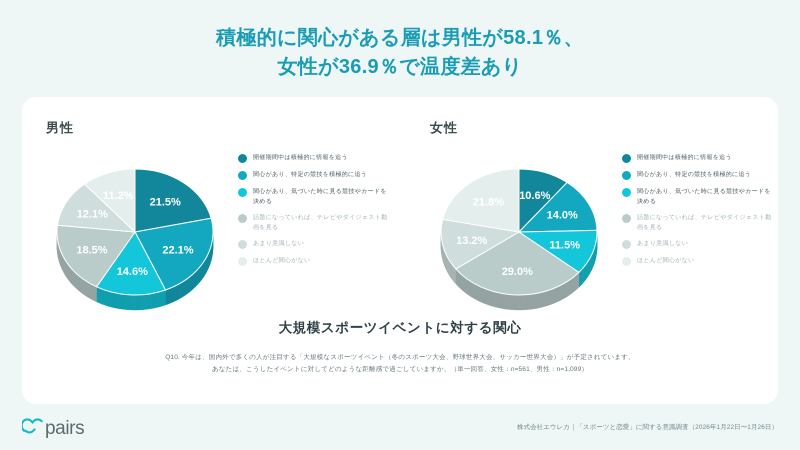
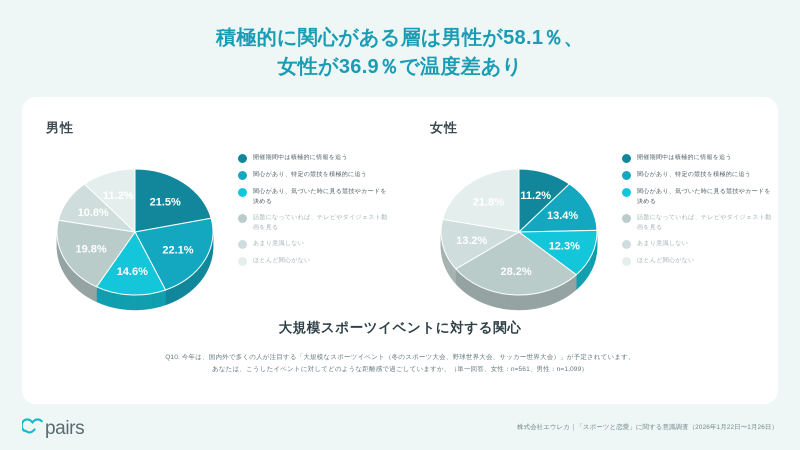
男性/話題になっていれば、テレビやダイジェスト動画を見る: 18.5% -> 19.8%
男性/あまり意識しない: 12.1% -> 10.8%
女性/開催期間中は積極的に情報を追う: 10.6% -> 11.2%
女性/関心があり、特定の競技を積極的に追う: 14.0% -> 13.4%
女性/関心があり、気づいた時に見る競技やカードを決める: 11.5% -> 12.3%
女性/話題になっていれば、テレビやダイジェスト動画を見る: 29.0% -> 28.2%
